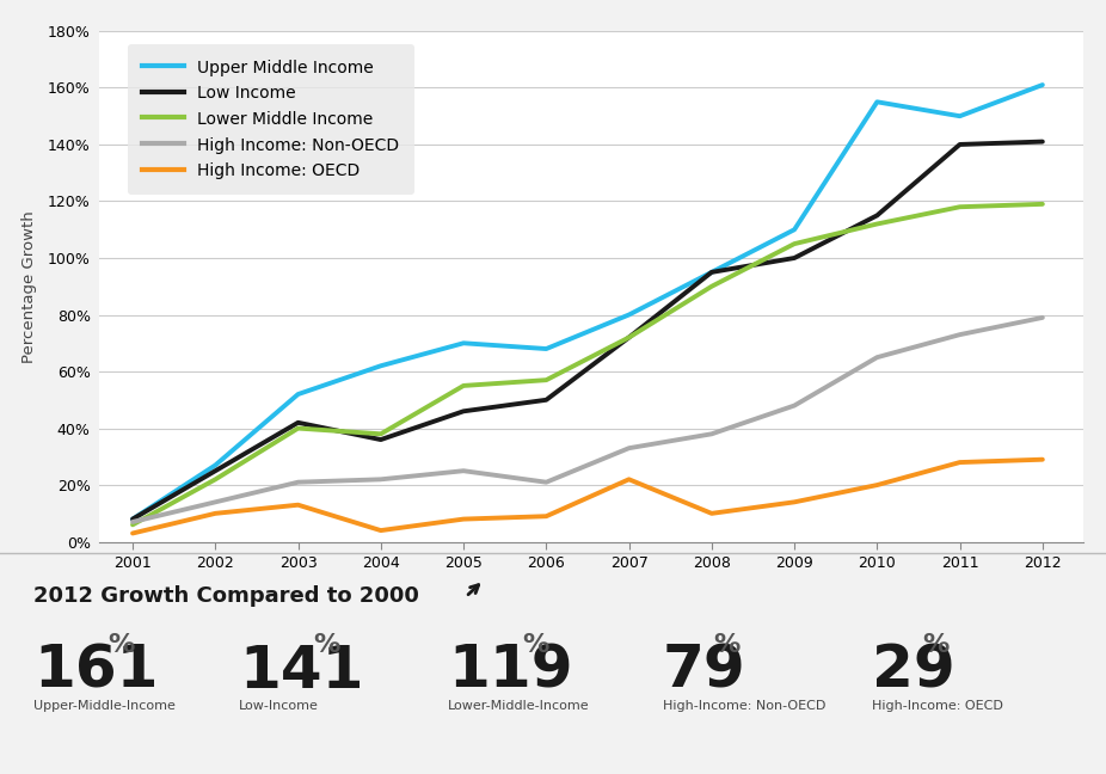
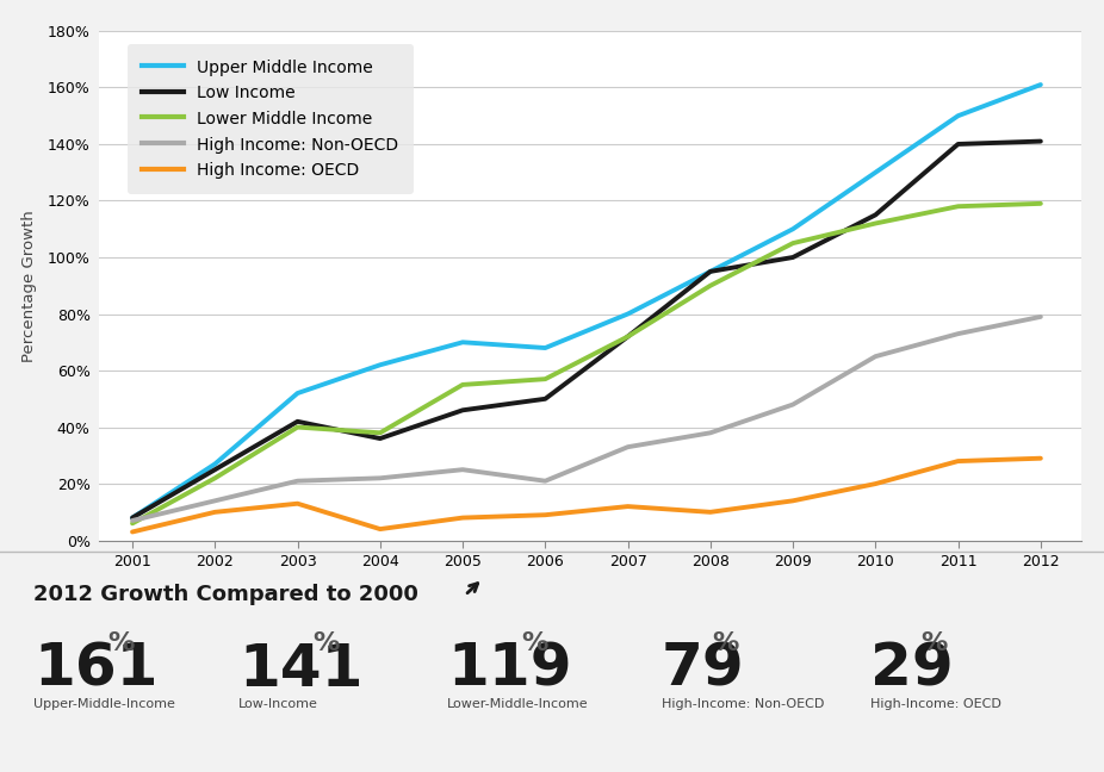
High Income: OECD/2007: 22% -> 12%
Upper Middle Income/2010: 155% -> 130%
